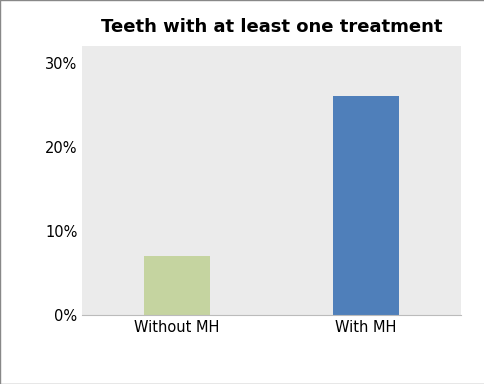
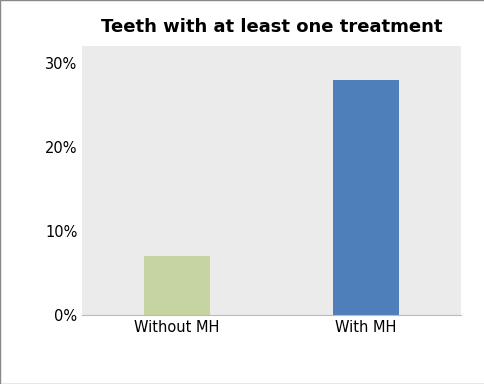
With MH: 26% -> 28%
